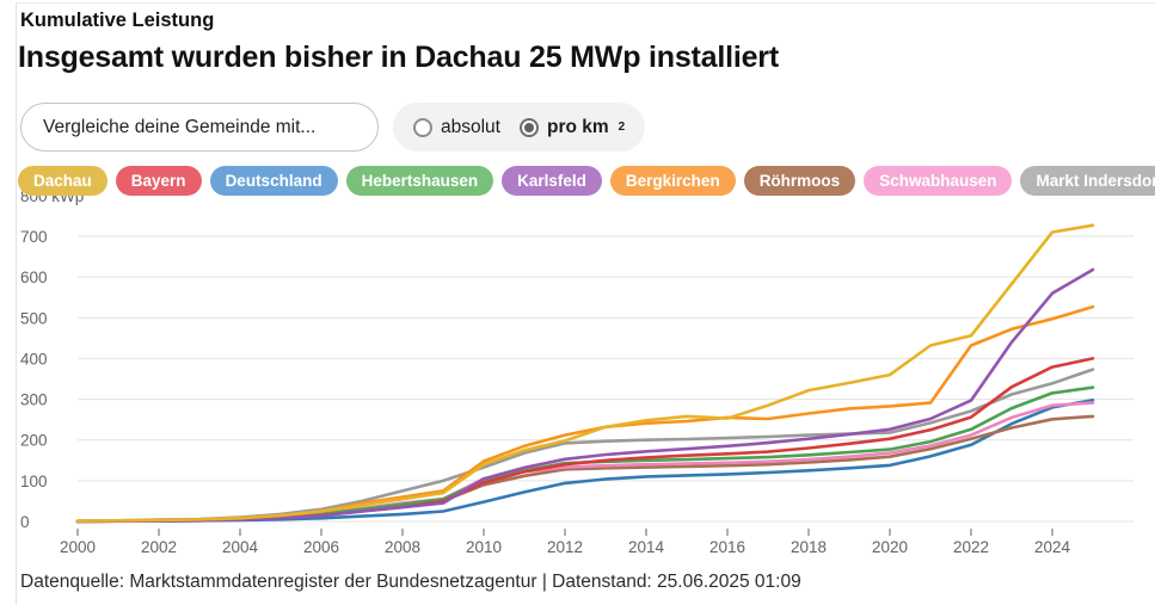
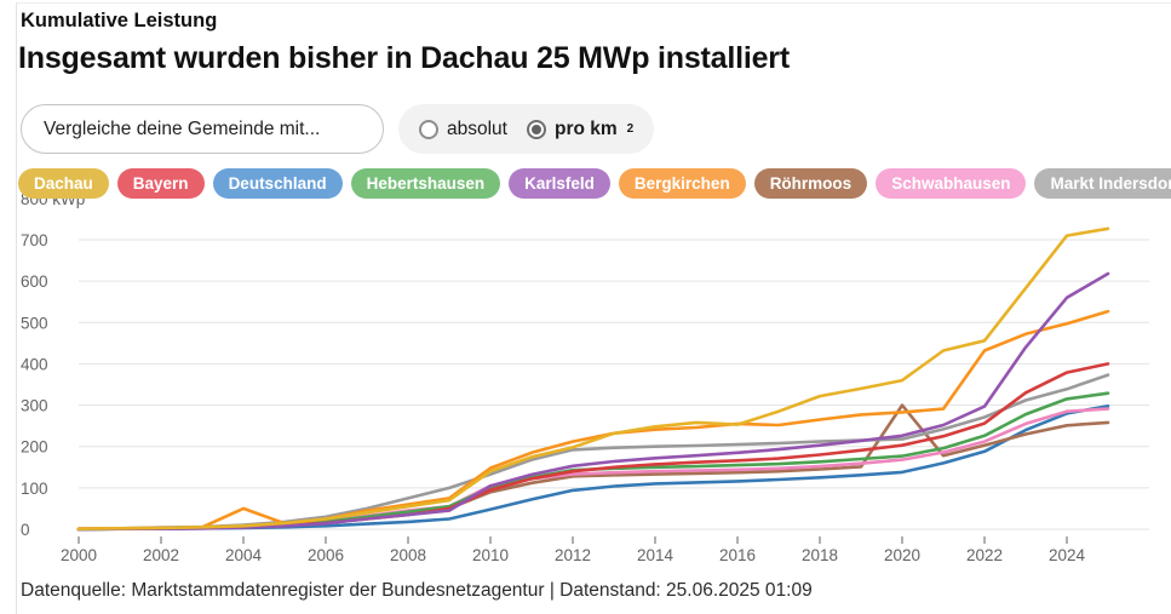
Bergkirchen/2004: 10 -> 50
Röhrmoos/2020: 160 -> 300
